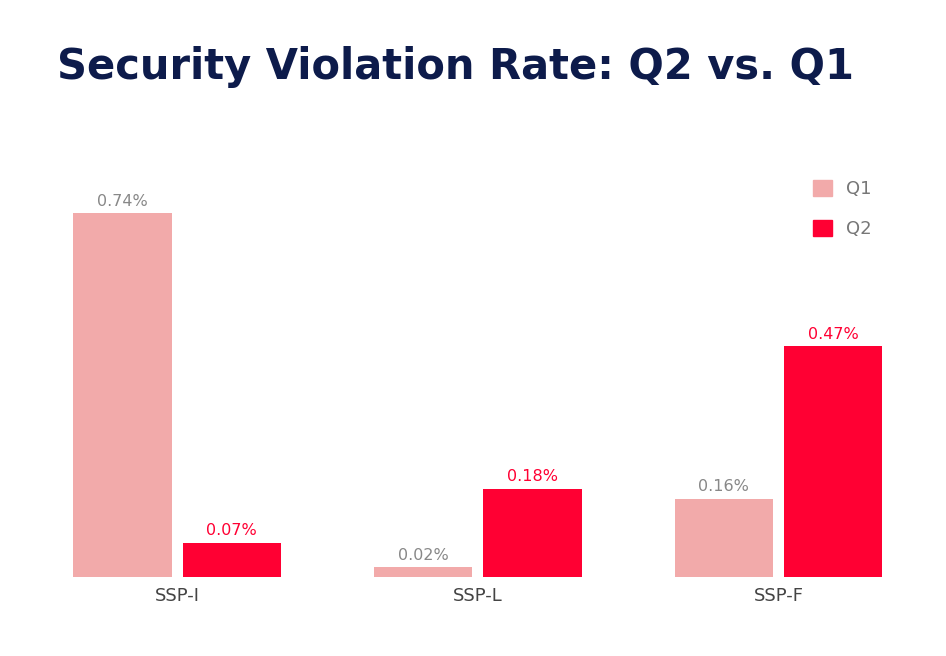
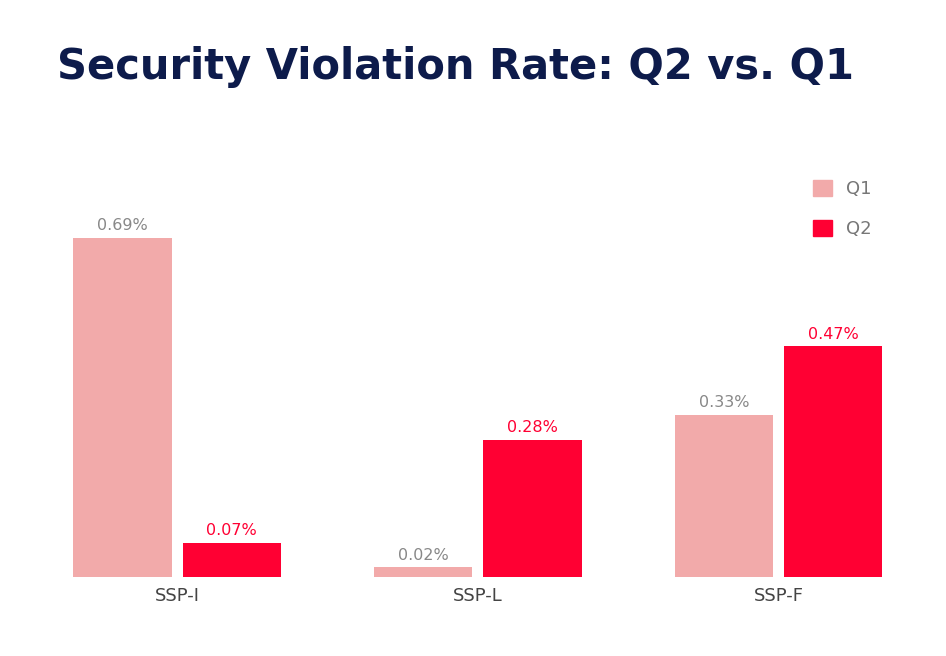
Q1/SSP-I: 0.74% -> 0.69%
Q2/SSP-L: 0.18% -> 0.28%
Q1/SSP-F: 0.16% -> 0.33%
